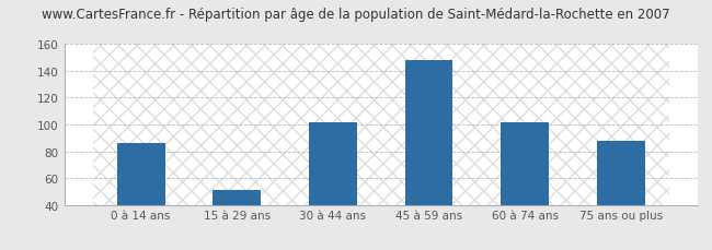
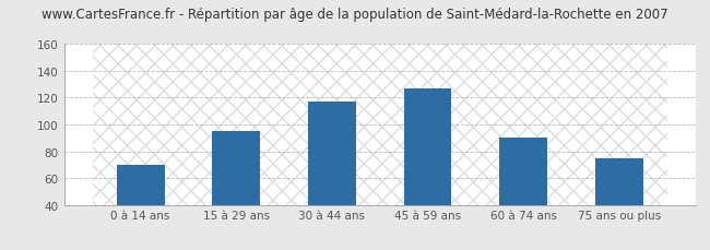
0 à 14 ans: 86 -> 70
15 à 29 ans: 51 -> 95
30 à 44 ans: 102 -> 117
45 à 59 ans: 148 -> 127
60 à 74 ans: 102 -> 90
75 ans ou plus: 88 -> 75
